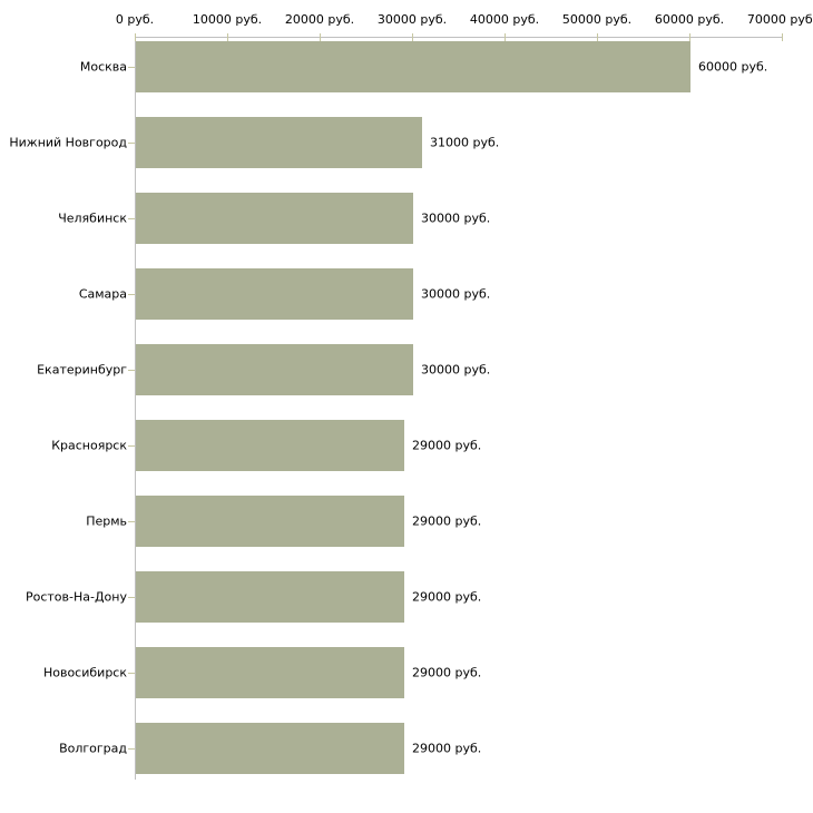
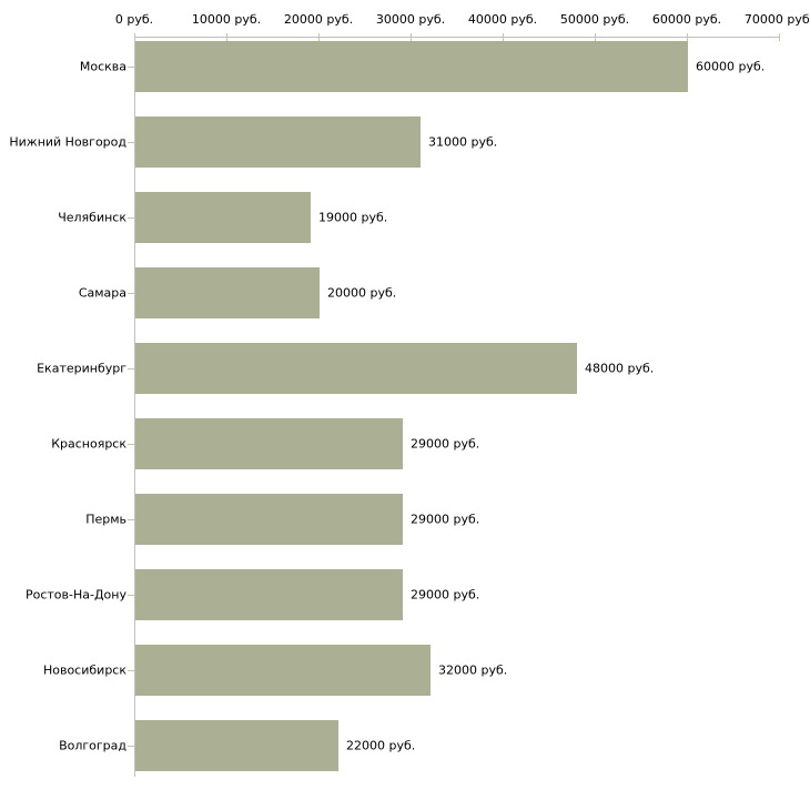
Челябинск: 30000 -> 19000
Самара: 30000 -> 20000
Екатеринбург: 30000 -> 48000
Новосибирск: 29000 -> 32000
Волгоград: 29000 -> 22000
